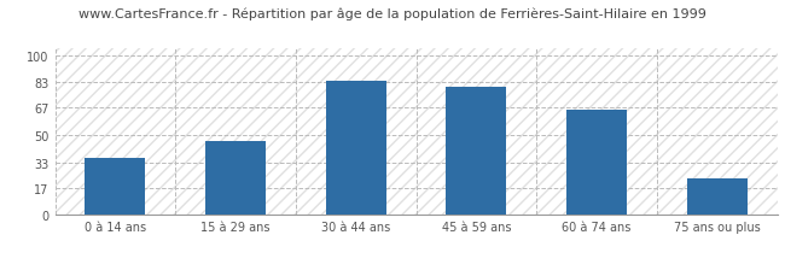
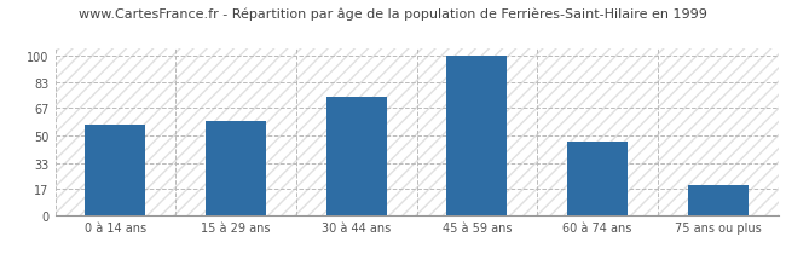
0 à 14 ans: 36 -> 57
15 à 29 ans: 46 -> 59
30 à 44 ans: 84 -> 74
45 à 59 ans: 80 -> 100
60 à 74 ans: 66 -> 46
75 ans ou plus: 23 -> 19
